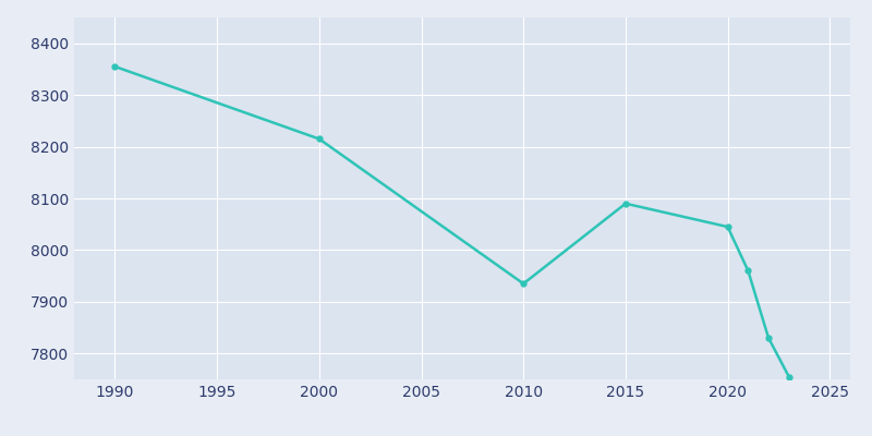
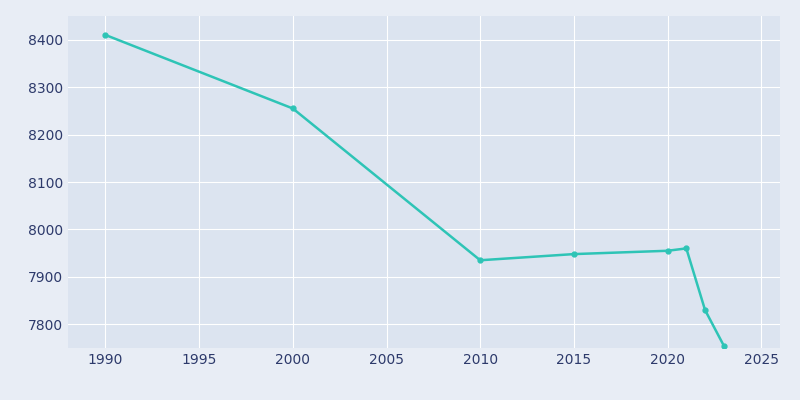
1990: 8355 -> 8410
2000: 8215 -> 8255
2015: 8090 -> 7948
2020: 8045 -> 7955
